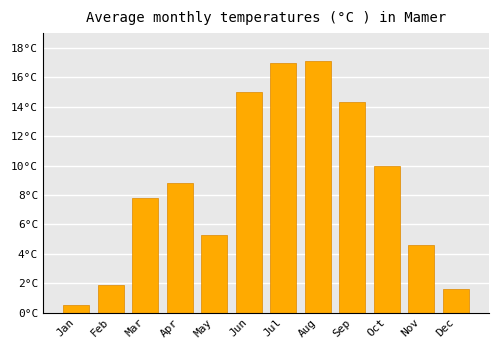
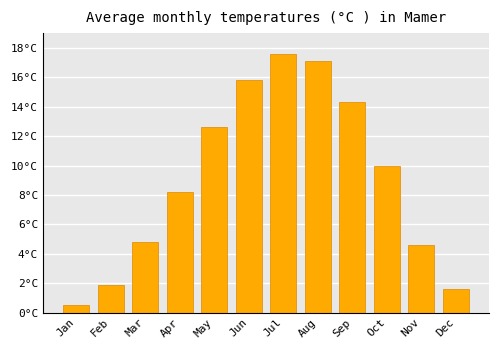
Mar: 7.8°C -> 4.8°C
Apr: 8.8°C -> 8.2°C
May: 5.3°C -> 12.6°C
Jun: 15.0°C -> 15.8°C
Jul: 17.0°C -> 17.6°C
